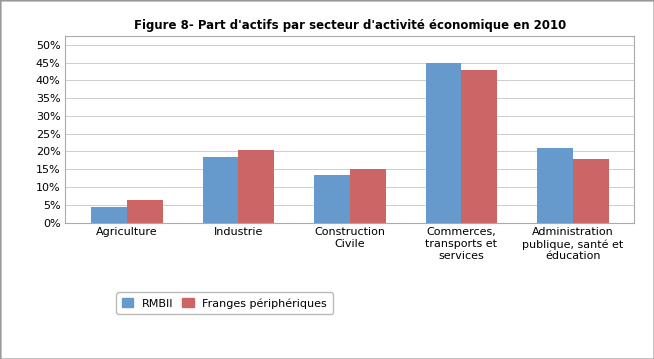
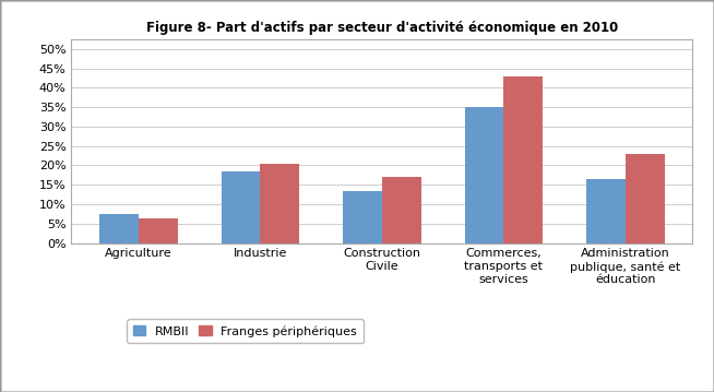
RMBII/Agriculture: 4.5% -> 7.5%
Franges périphériques/Construction Civile: 15.0% -> 17.0%
RMBII/Commerces, transports et services: 45.0% -> 35.0%
RMBII/Administration publique, santé et éducation: 21.0% -> 16.5%
Franges périphériques/Administration publique, santé et éducation: 17.8% -> 23.0%
